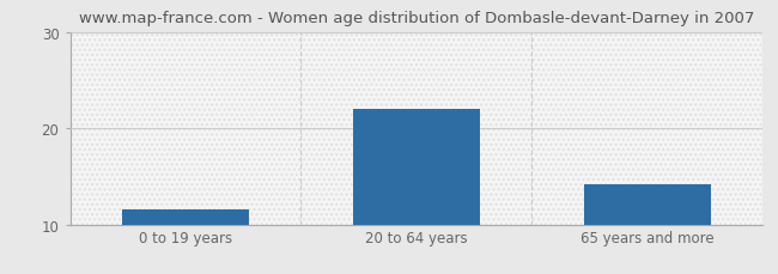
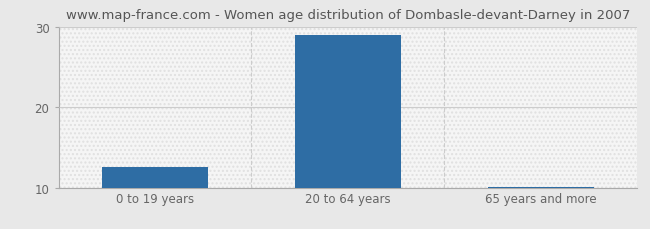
0 to 19 years: 11.6 -> 12.5
20 to 64 years: 22.0 -> 29.0
65 years and more: 14.2 -> 10.1
